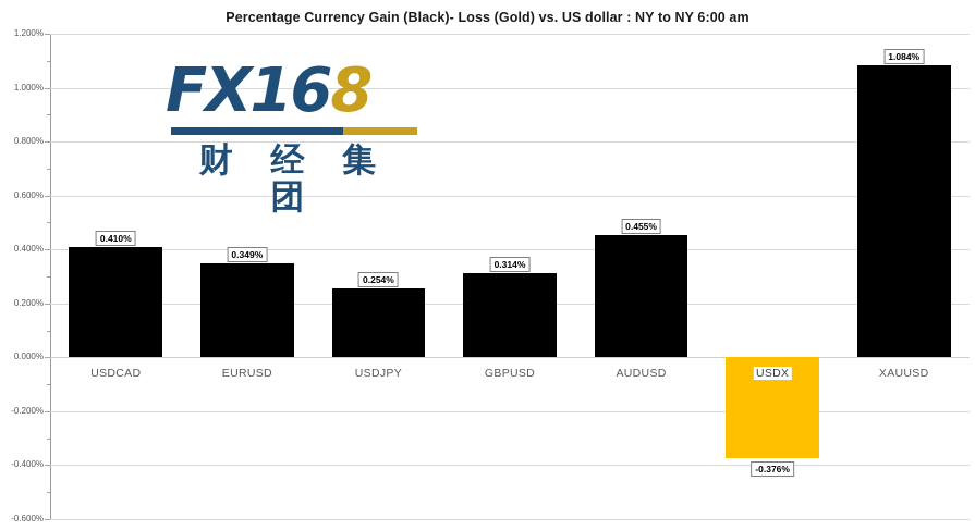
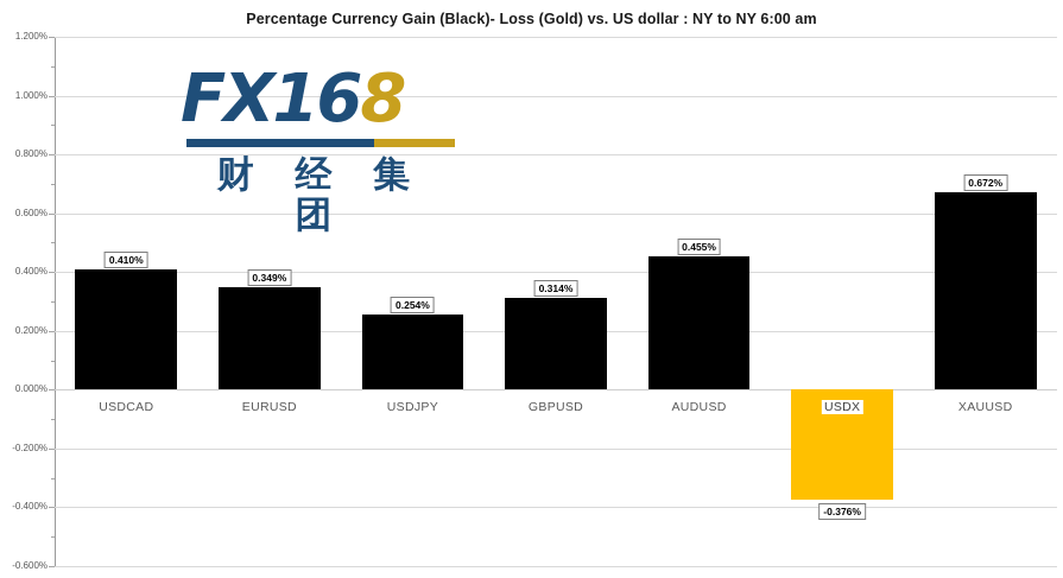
XAUUSD: 1.084% -> 0.672%
